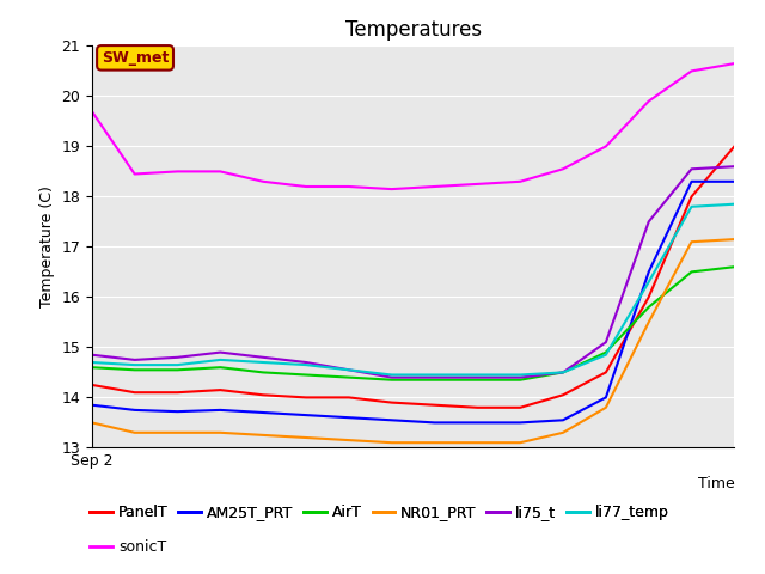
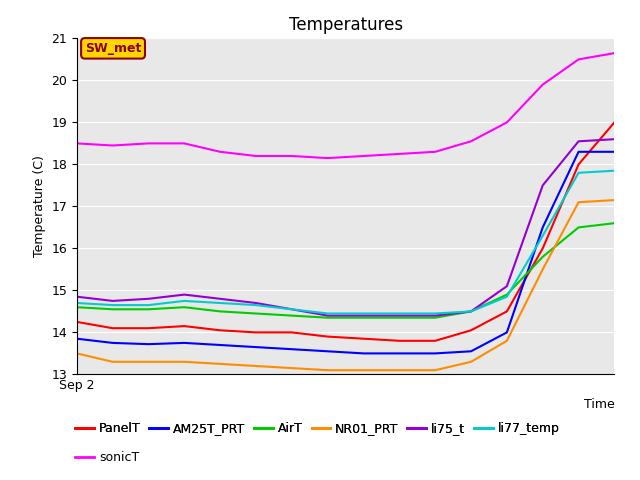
sonicT/Sep 2: 19.70 -> 18.50
